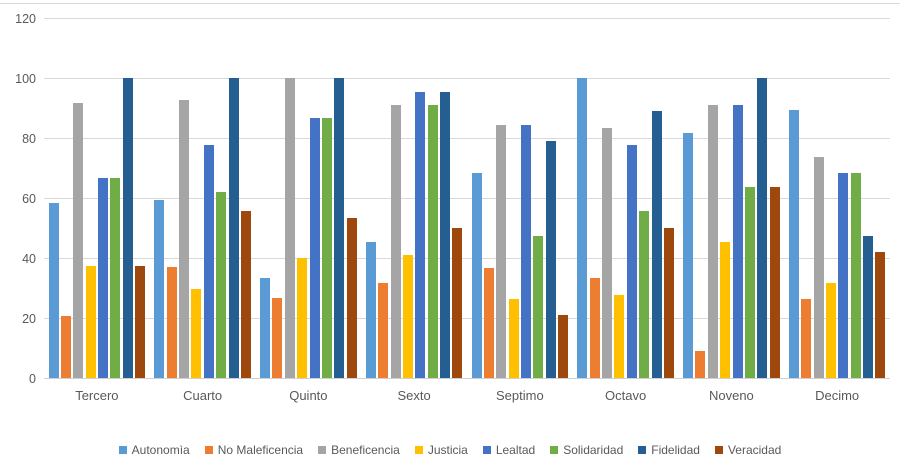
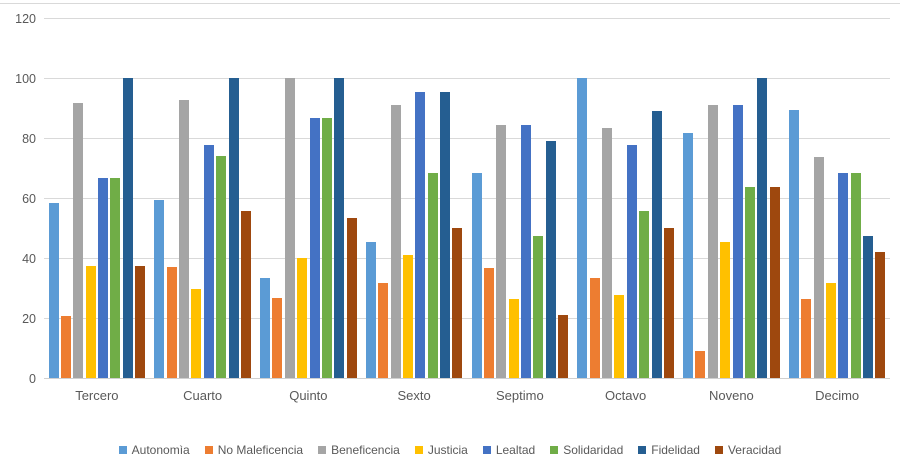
Solidaridad/Cuarto: 62 -> 74
Solidaridad/Sexto: 91 -> 68
